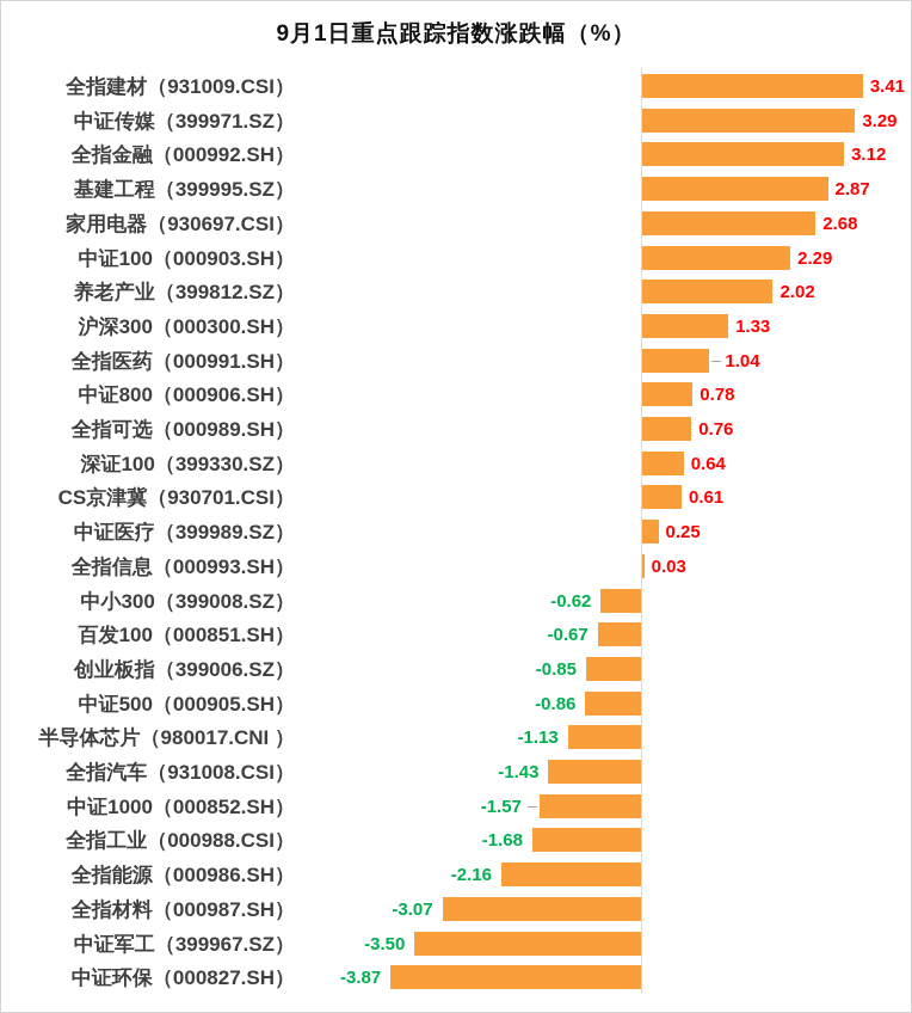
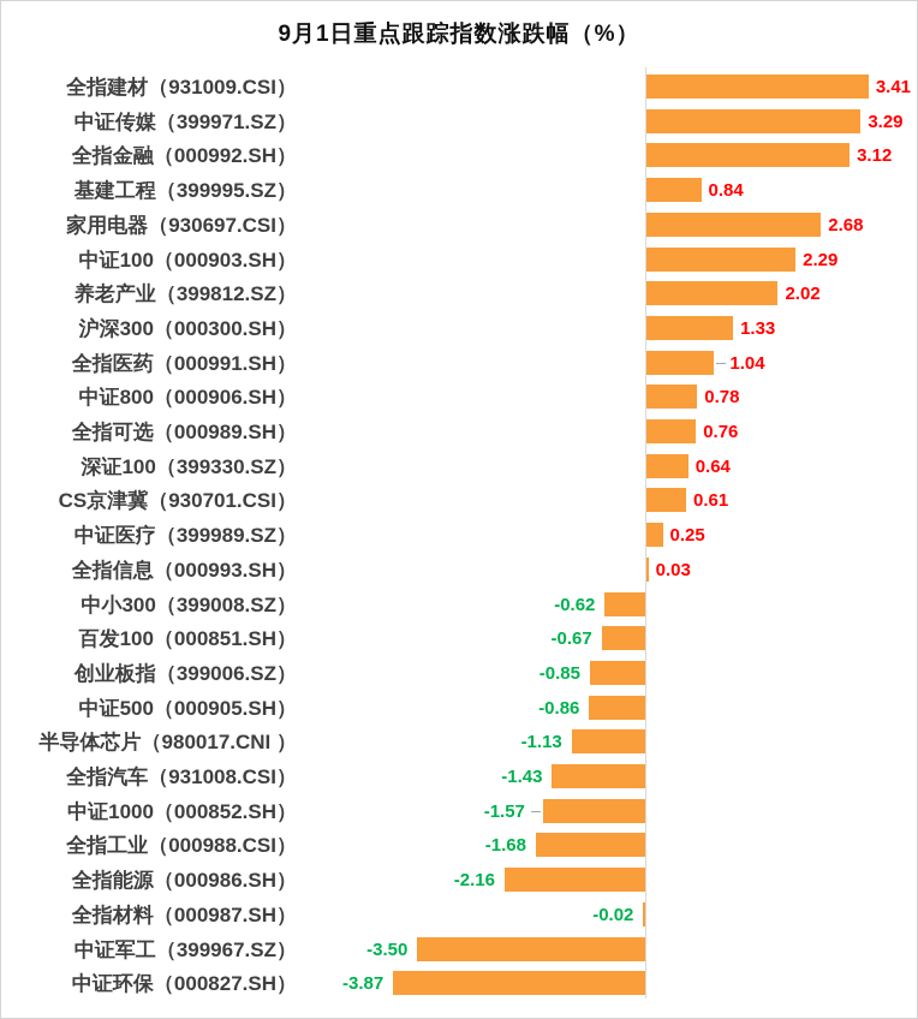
基建工程（399995.SZ）: 2.87 -> 0.84
全指材料（000987.SH）: -3.07 -> -0.02
